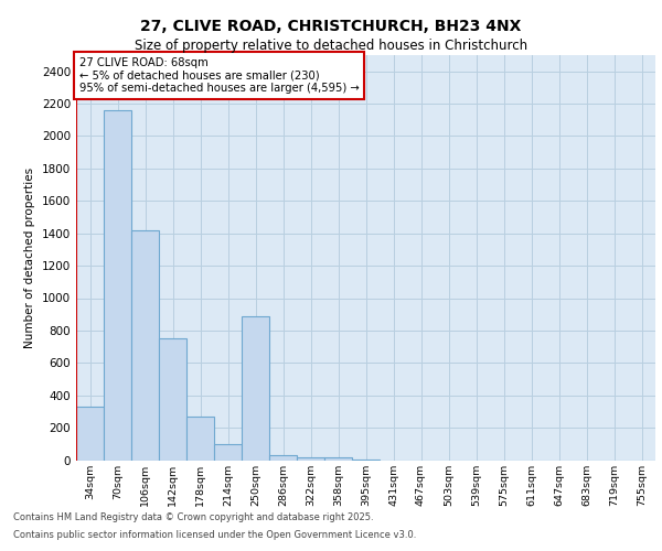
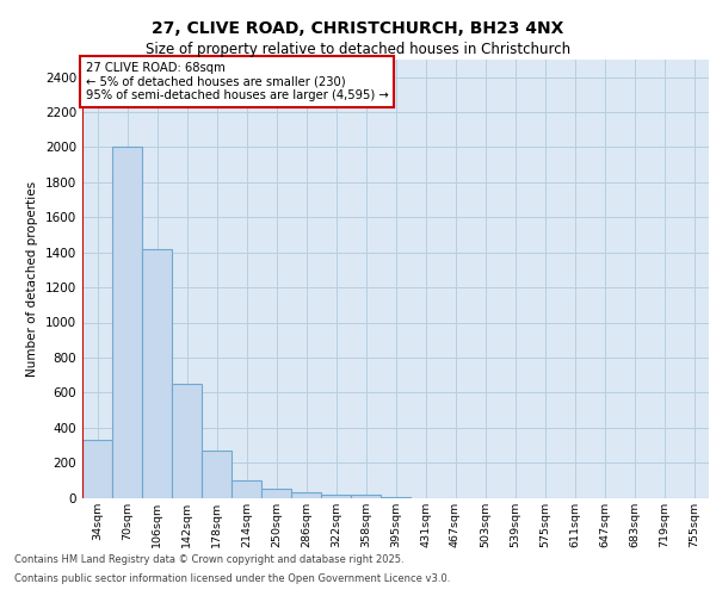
70sqm: 2160 -> 2000
142sqm: 750 -> 650
250sqm: 890 -> 50
